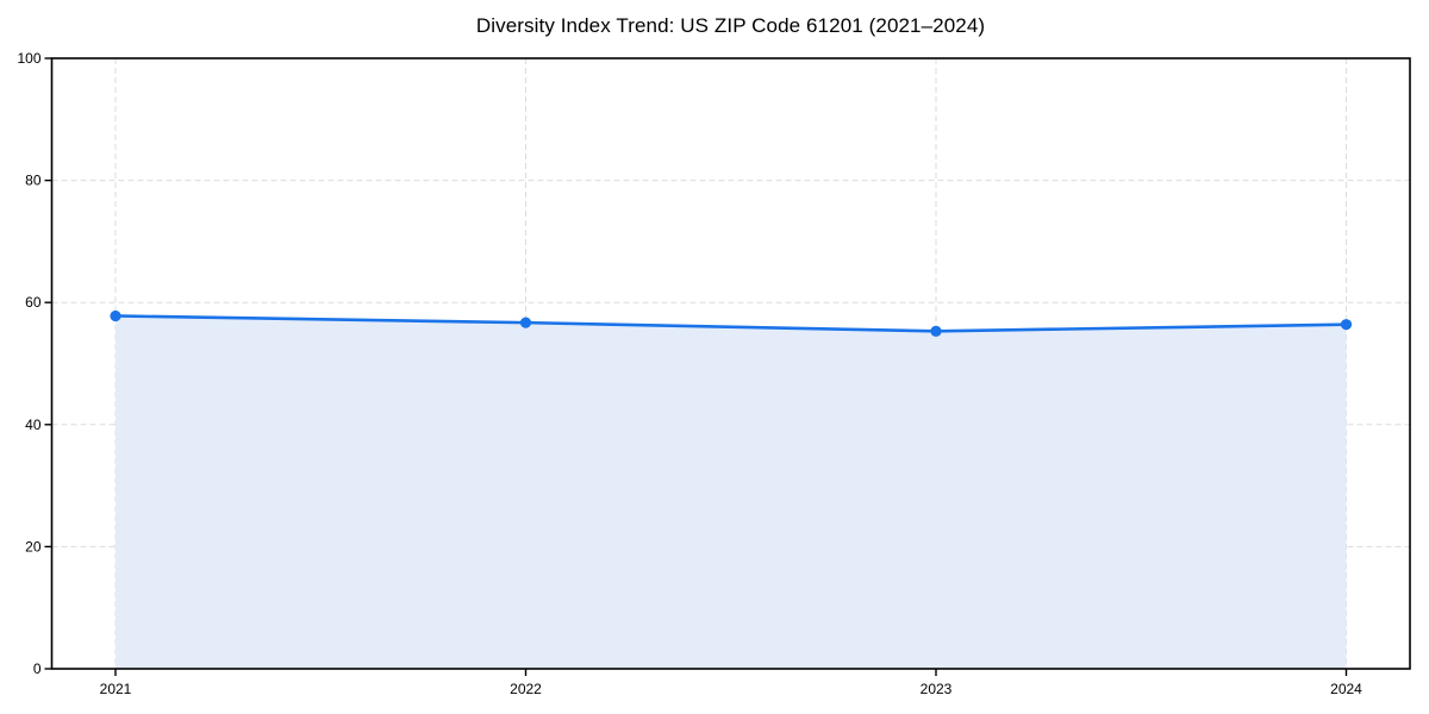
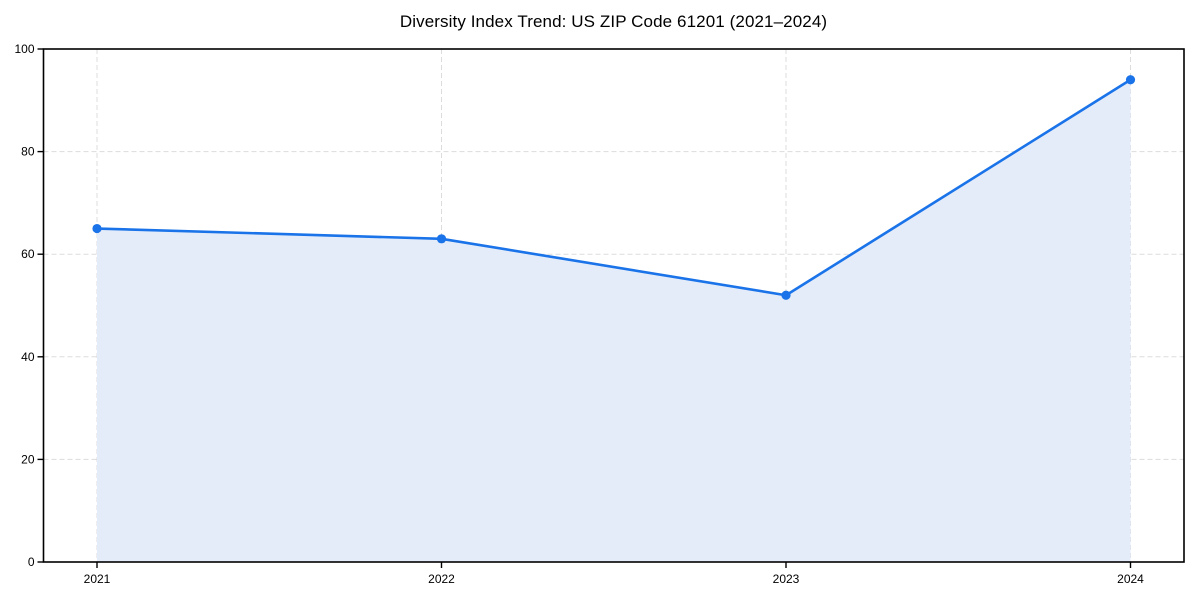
2021: 58 -> 65
2022: 57 -> 63
2023: 55 -> 52
2024: 56 -> 94
